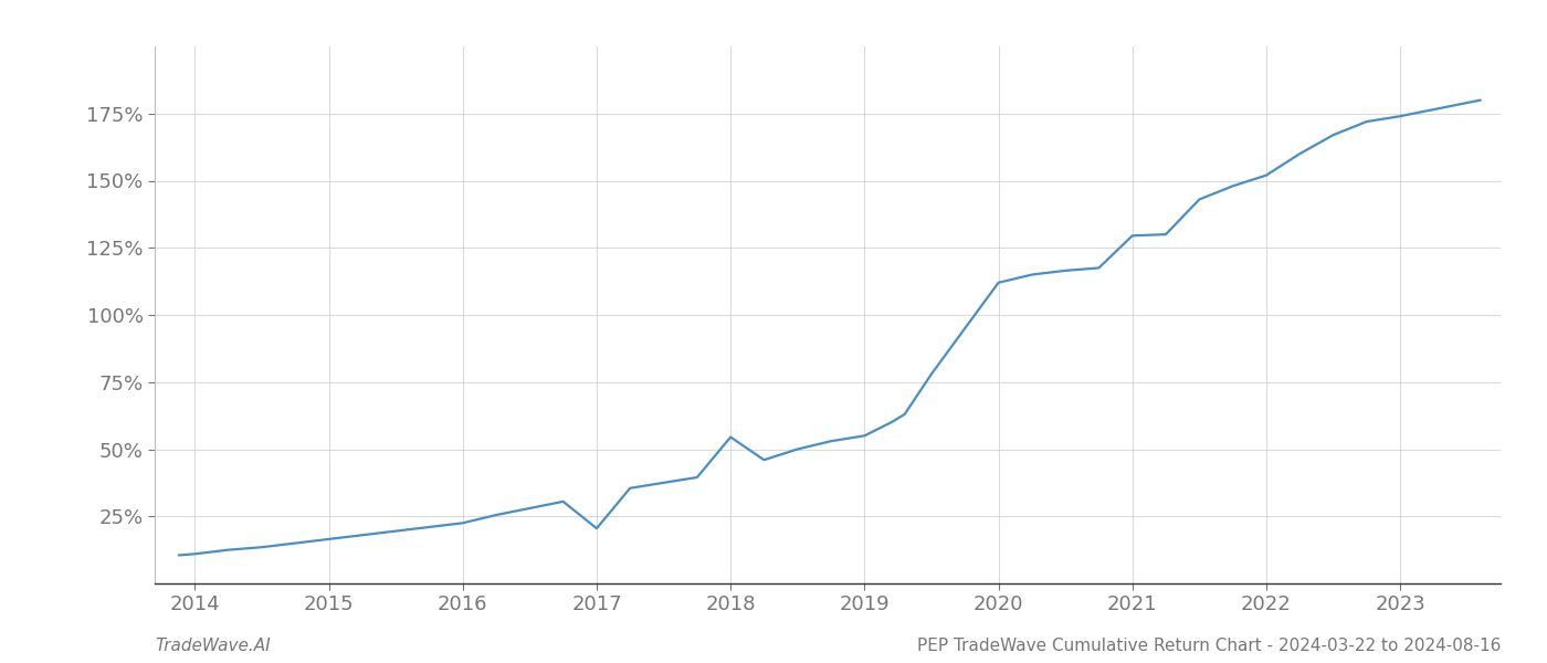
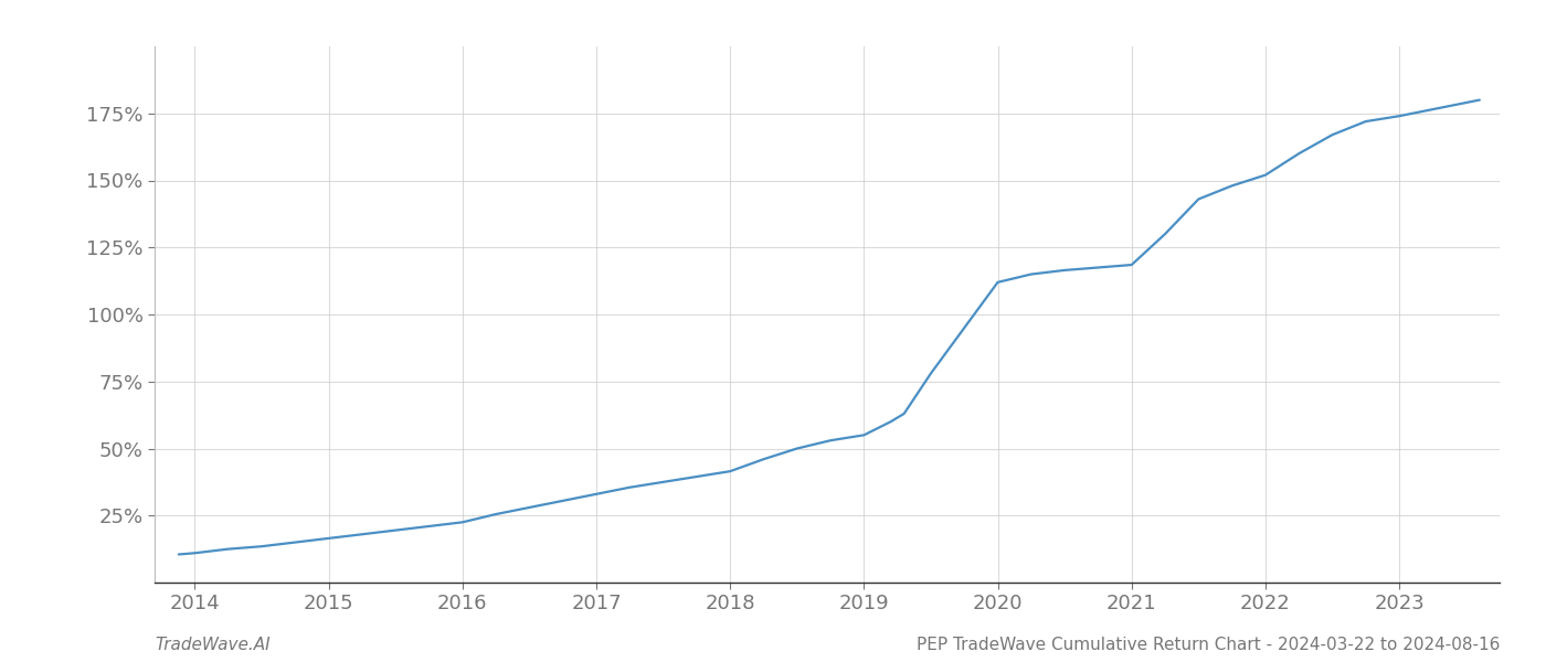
2017: 20.5% -> 33.0%
2018: 54.5% -> 41.5%
2021: 129.5% -> 118.5%
